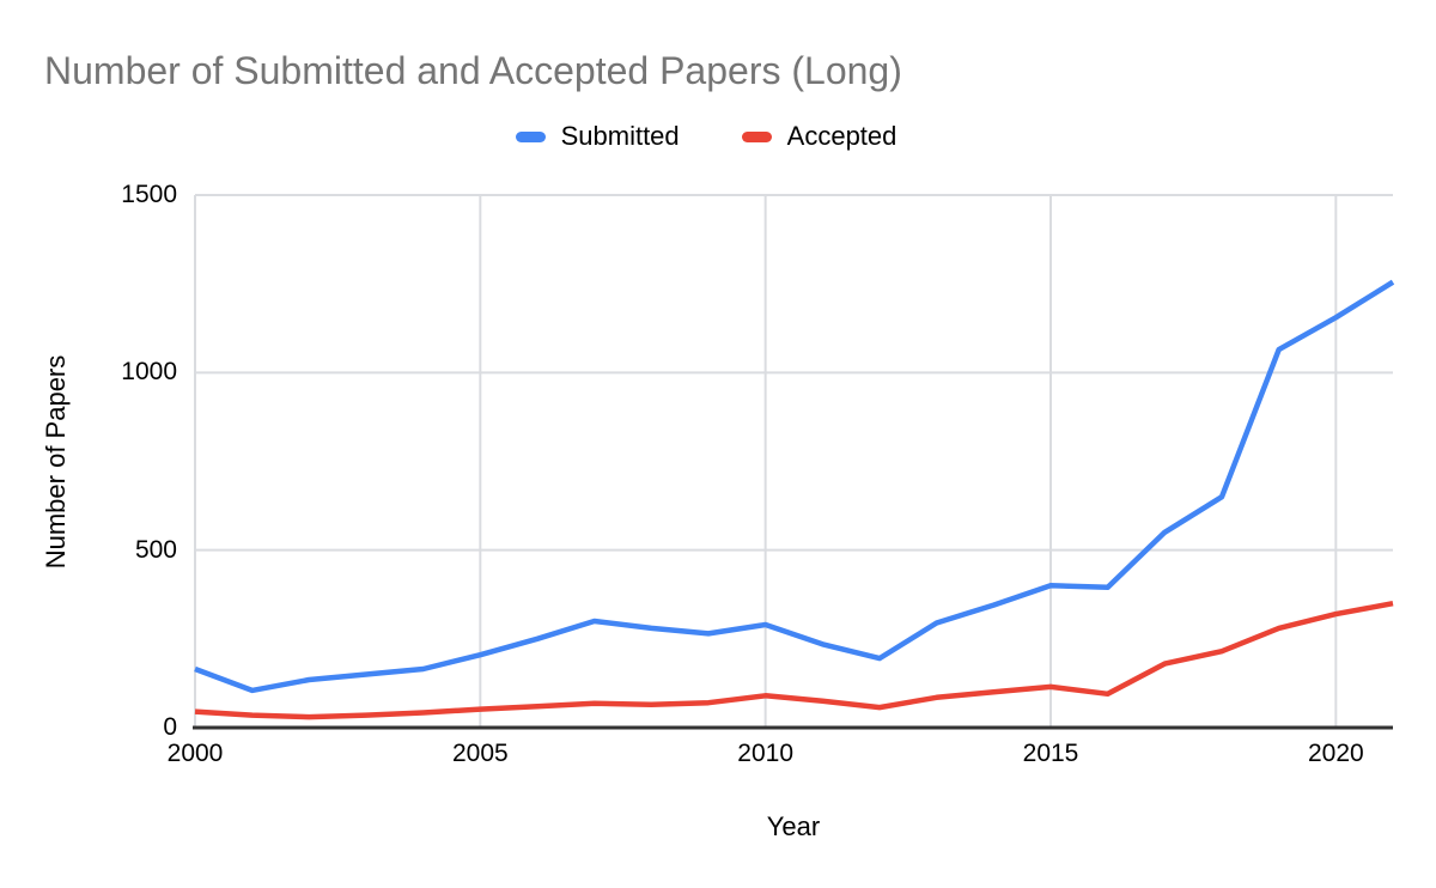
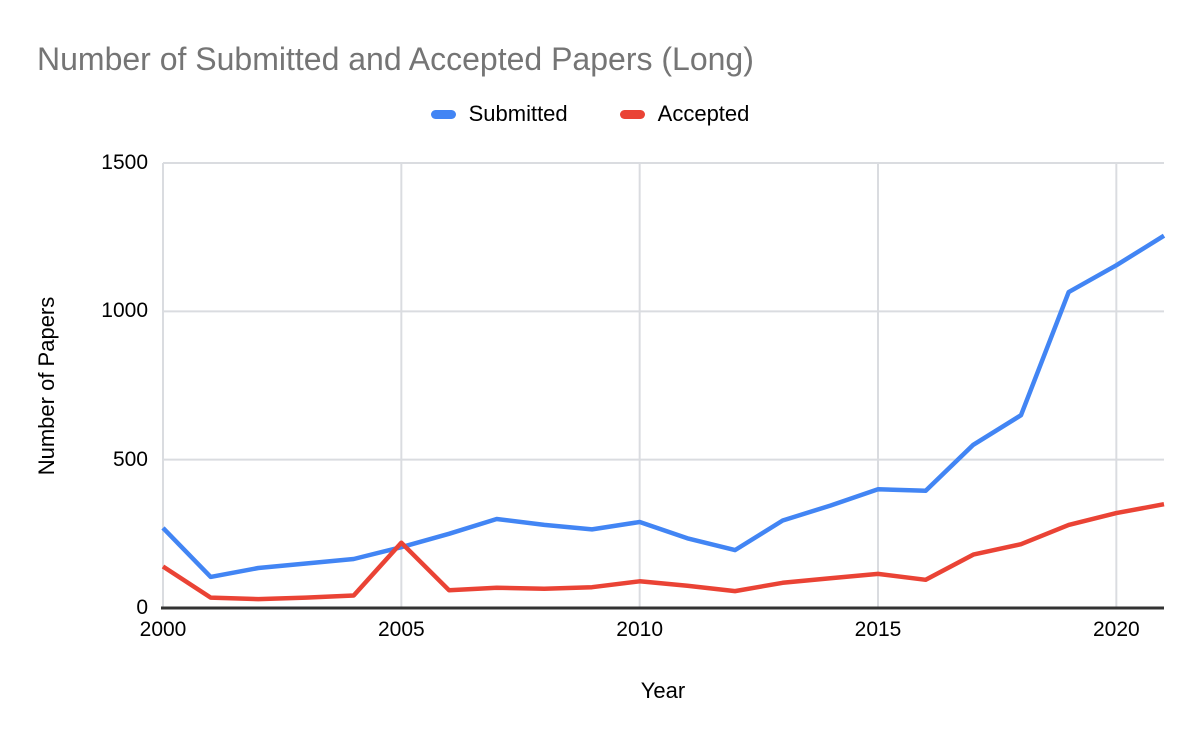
Submitted/2000: 160 -> 270
Accepted/2000: 40 -> 140
Accepted/2005: 50 -> 220
